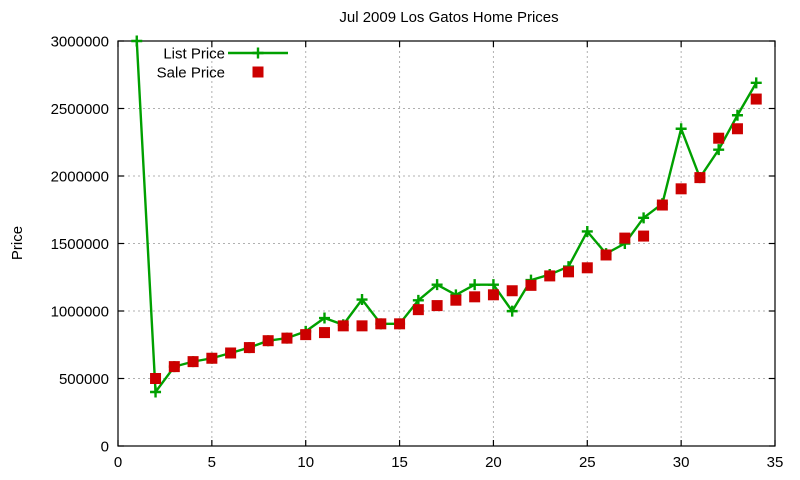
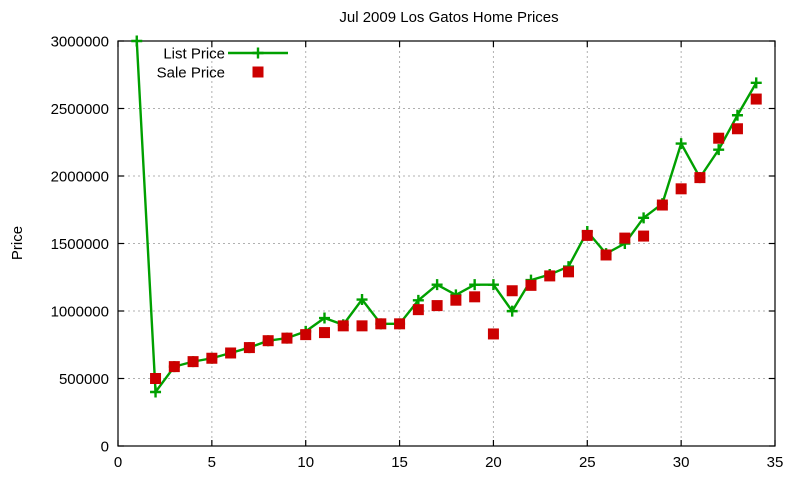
Sale Price/20: 1120000 -> 830000
Sale Price/25: 1320000 -> 1560000
List Price/30: 2350000 -> 2240000
